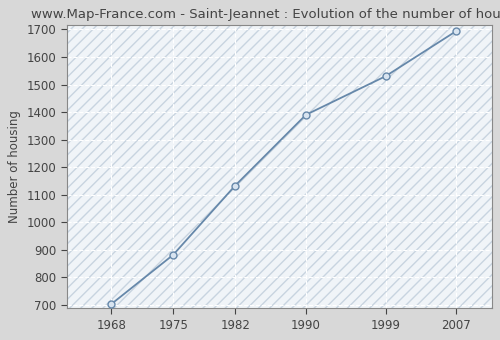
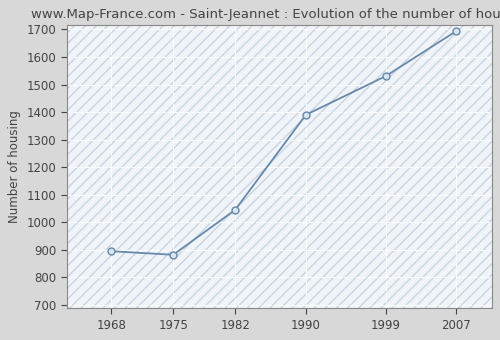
1968: 703 -> 895
1982: 1133 -> 1045
